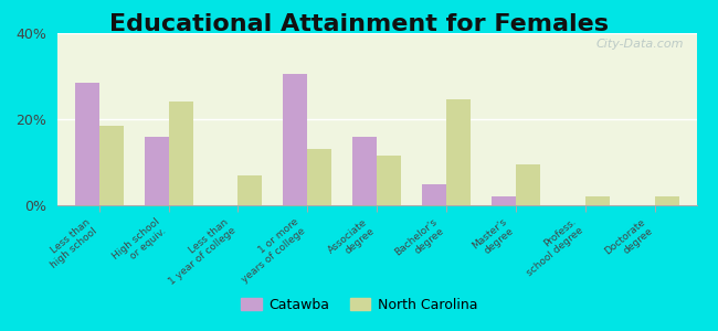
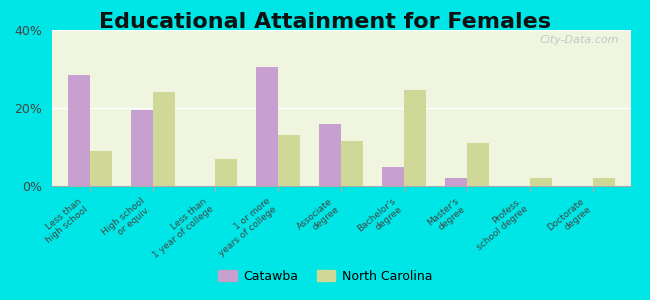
North Carolina/Less than high school: 18.5% -> 9.0%
Catawba/High school or equiv.: 16.0% -> 19.5%
North Carolina/Master's degree: 9.5% -> 11.0%
